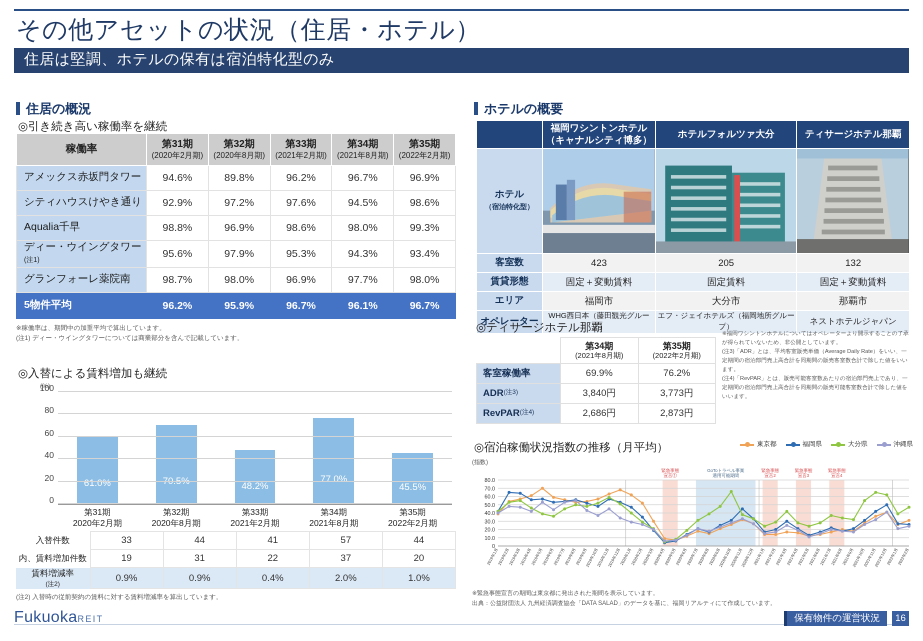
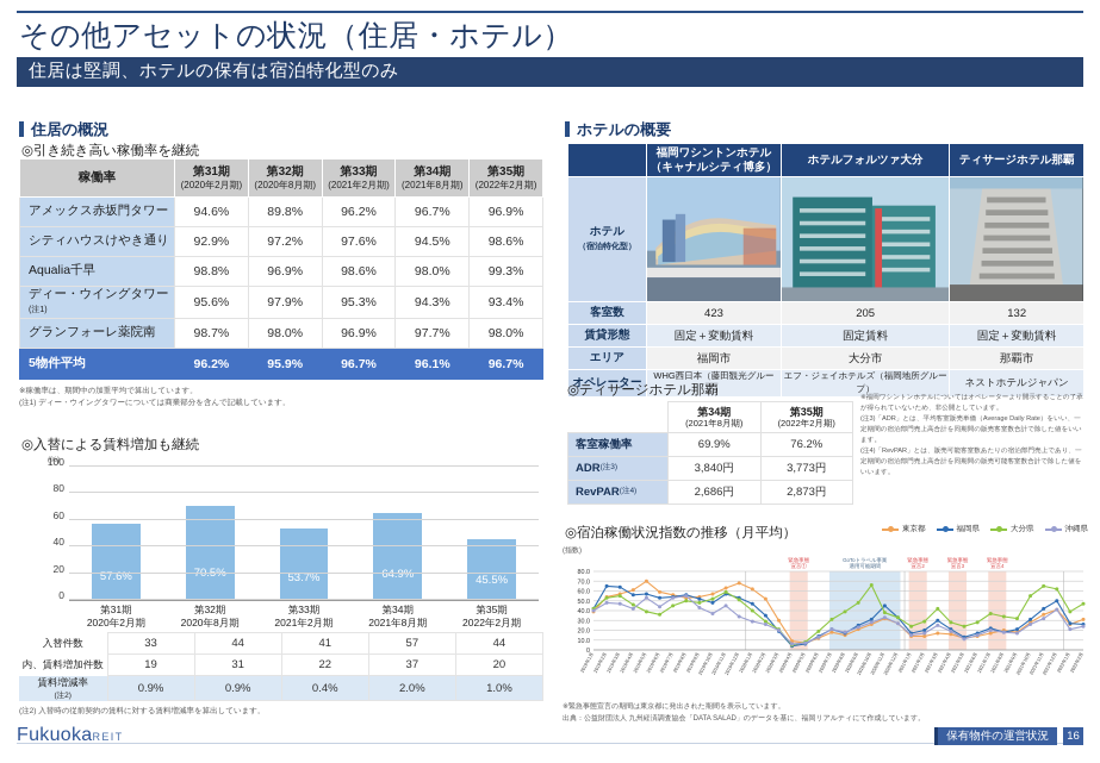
◎入替による賃料増加も継続/第31期 2020年2月期: 61.0% -> 57.6%
◎入替による賃料増加も継続/第33期 2021年2月期: 48.2% -> 53.7%
◎入替による賃料増加も継続/第34期 2021年8月期: 77.0% -> 64.9%
